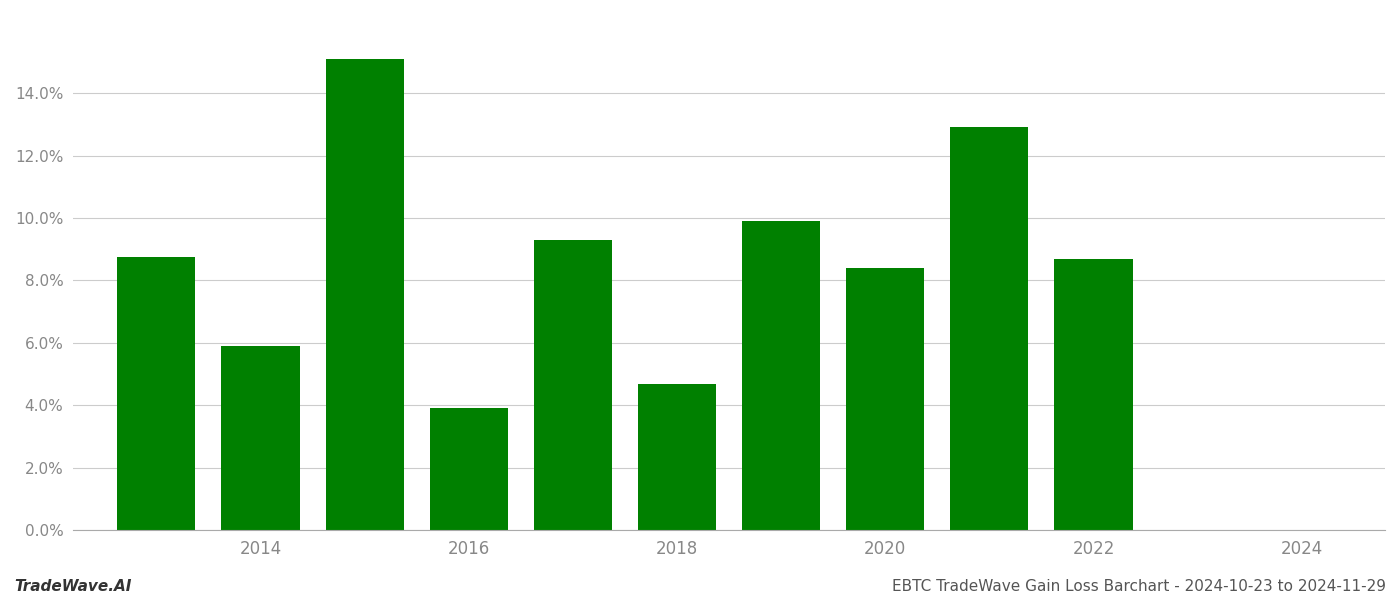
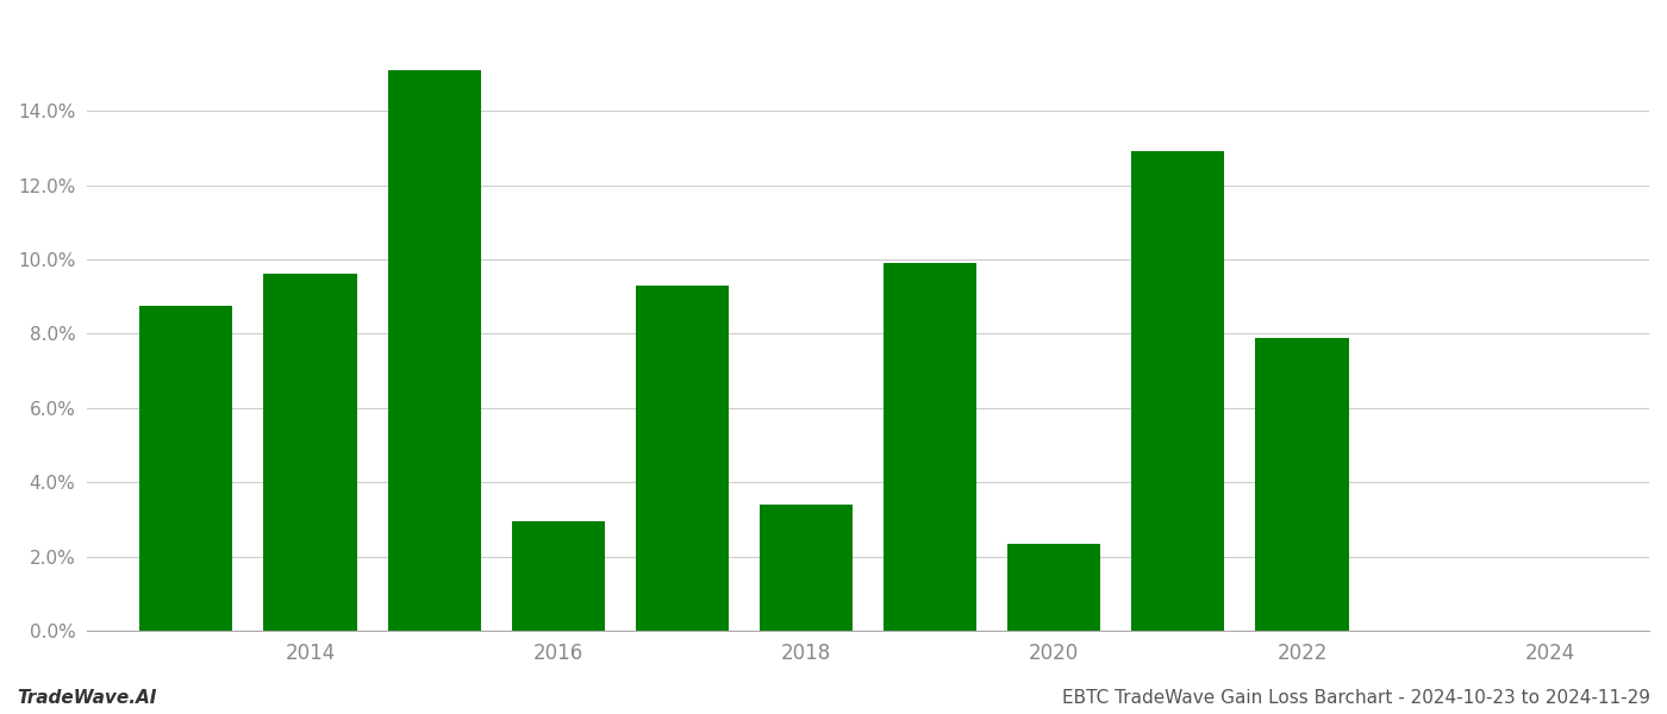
2014: 5.90% -> 9.60%
2016: 3.90% -> 2.95%
2018: 4.70% -> 3.40%
2020: 8.40% -> 2.35%
2022: 8.70% -> 7.90%
